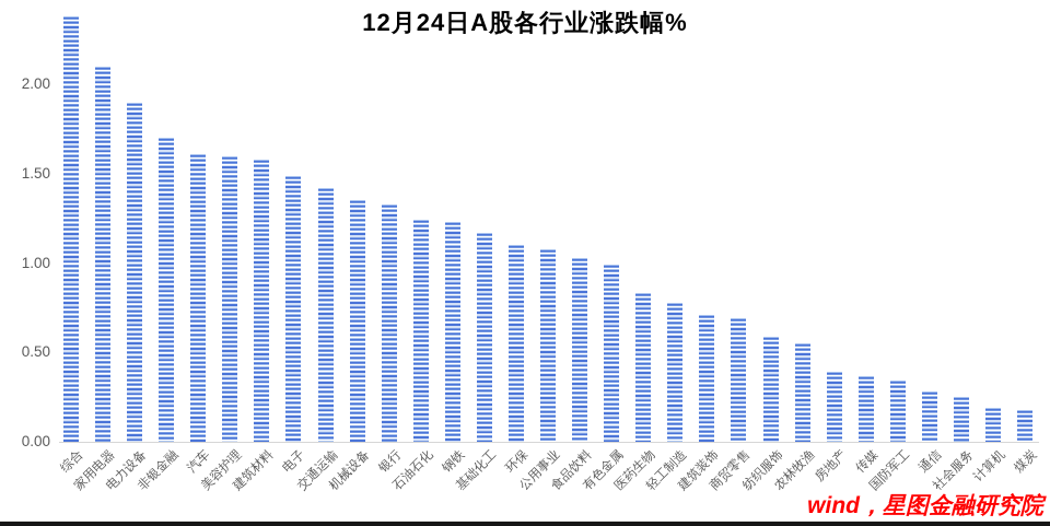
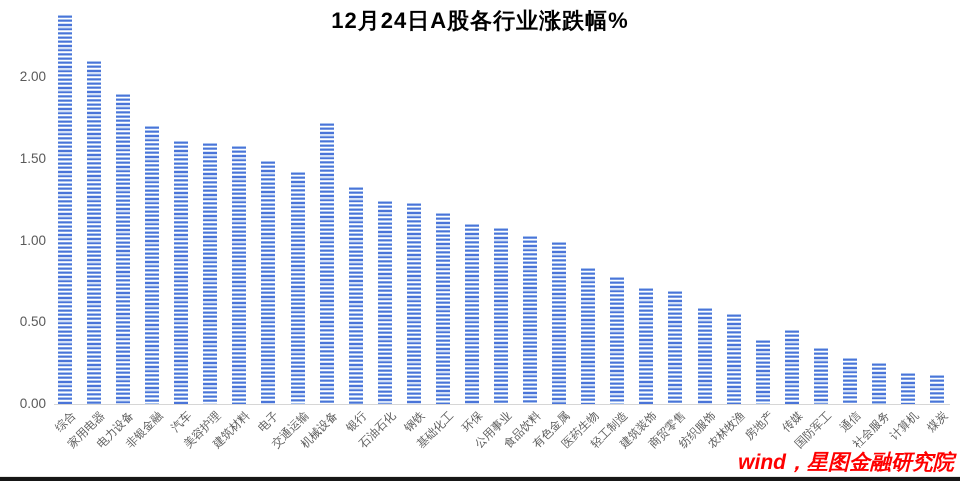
机械设备: 1.35 -> 1.72
传媒: 0.37 -> 0.45
